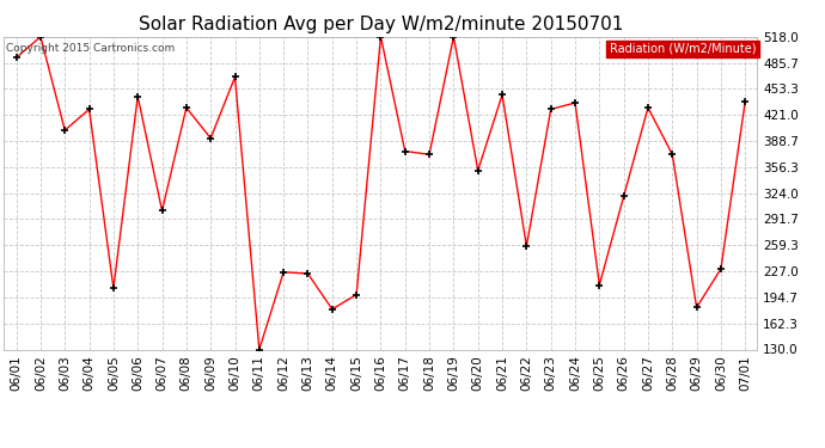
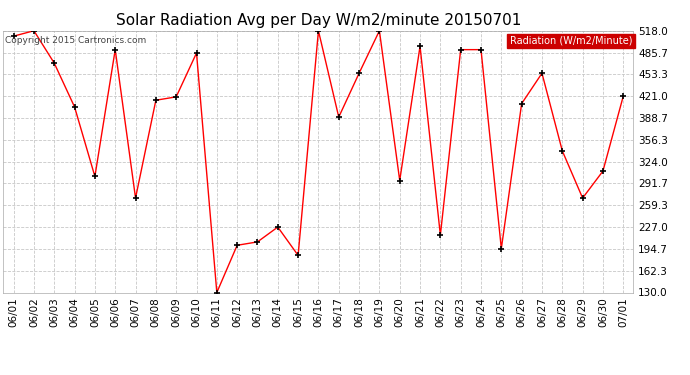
06/01: 492 -> 510
06/03: 402 -> 470
06/04: 428 -> 405
06/05: 206 -> 302
06/06: 444 -> 490
06/07: 302 -> 270
06/08: 430 -> 415
06/09: 392 -> 420
06/10: 468 -> 485
06/12: 226 -> 200
06/13: 224 -> 205
06/14: 180 -> 227
06/15: 198 -> 185
06/17: 376 -> 390
06/18: 372 -> 455
06/20: 352 -> 296
06/21: 446 -> 495
06/22: 258 -> 215
06/23: 428 -> 490
06/24: 436 -> 490
06/25: 210 -> 195
06/26: 320 -> 410
06/27: 430 -> 455
06/28: 372 -> 340
06/29: 182 -> 270
06/30: 230 -> 310
07/01: 438 -> 421
